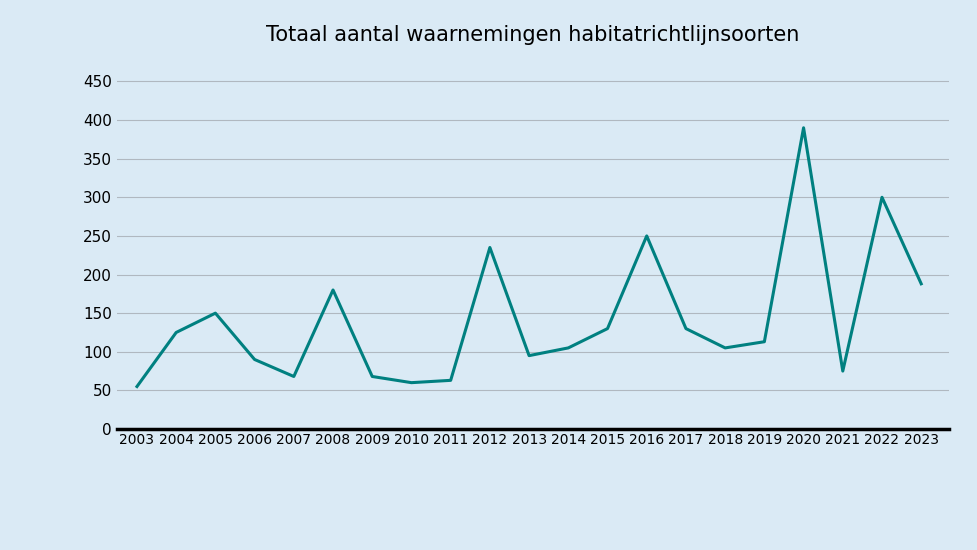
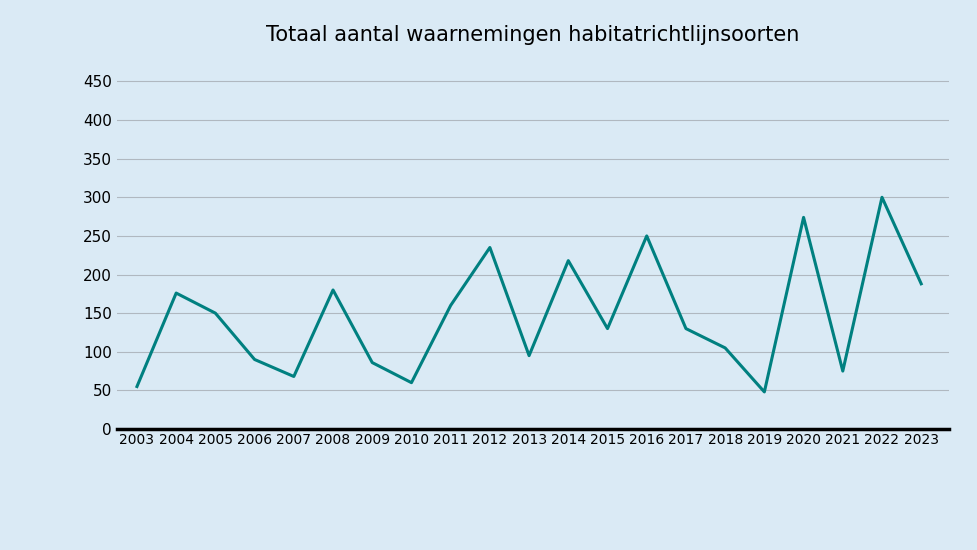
2004: 125 -> 176
2009: 68 -> 86
2011: 63 -> 160
2014: 105 -> 218
2019: 113 -> 48
2020: 390 -> 274
